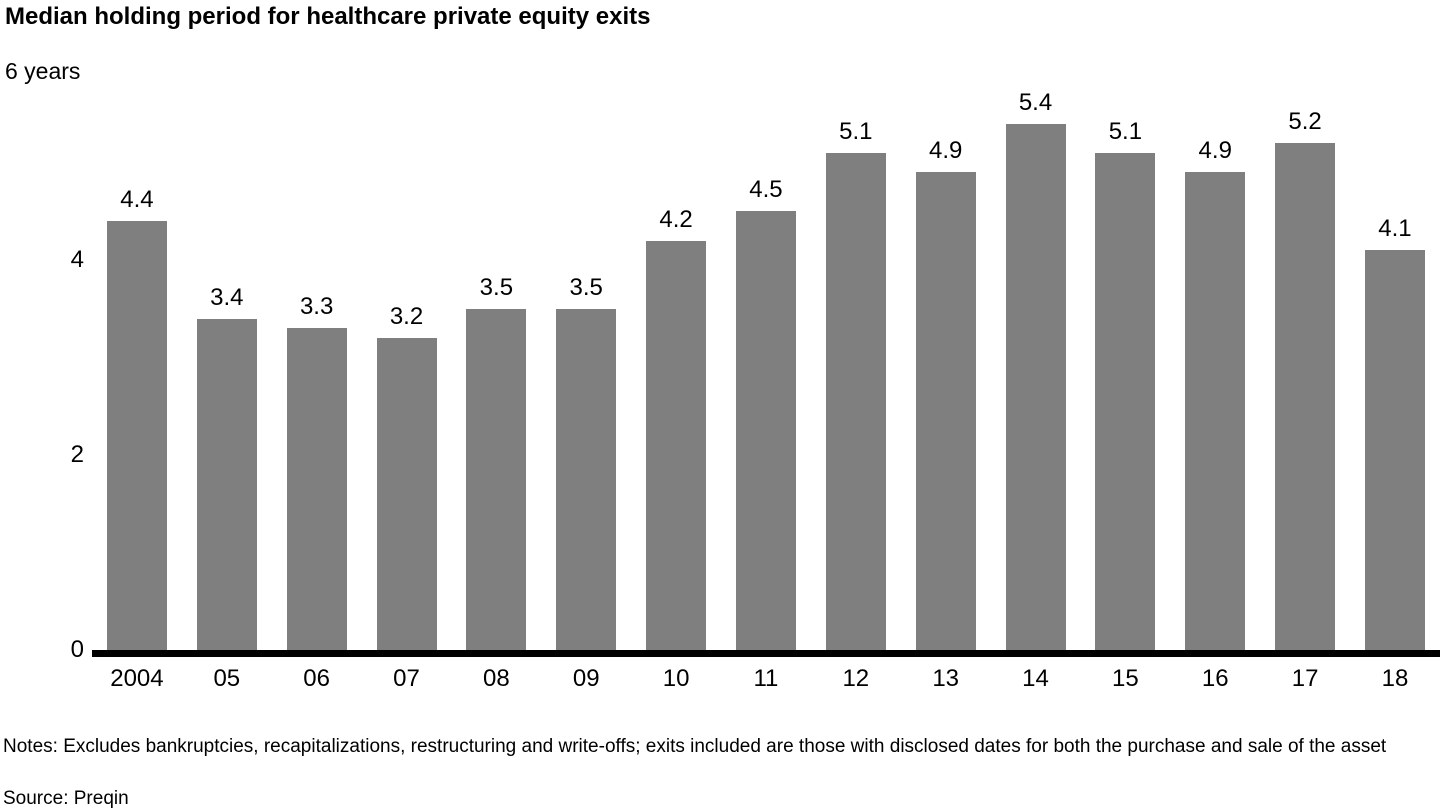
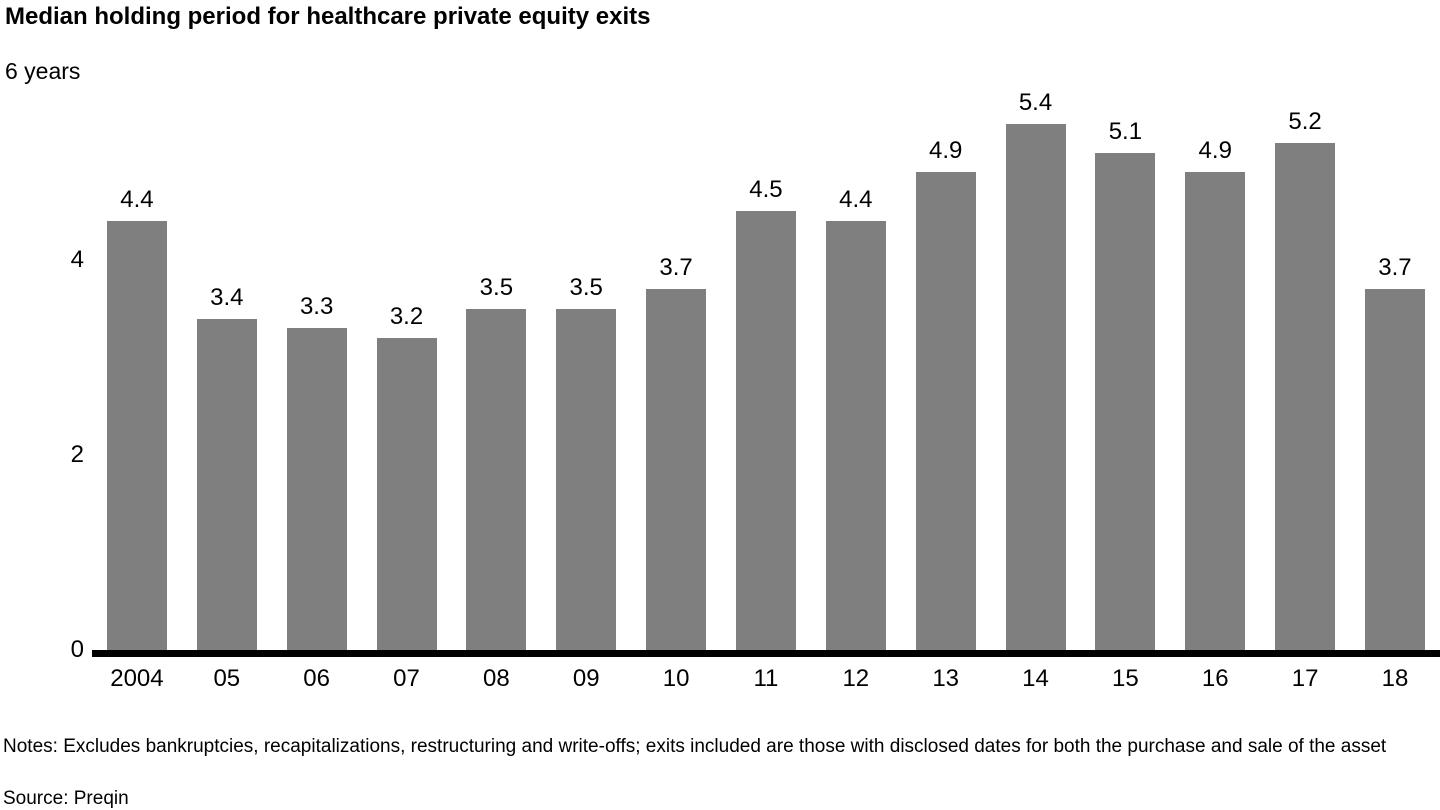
10: 4.2 -> 3.7
12: 5.1 -> 4.4
18: 4.1 -> 3.7
